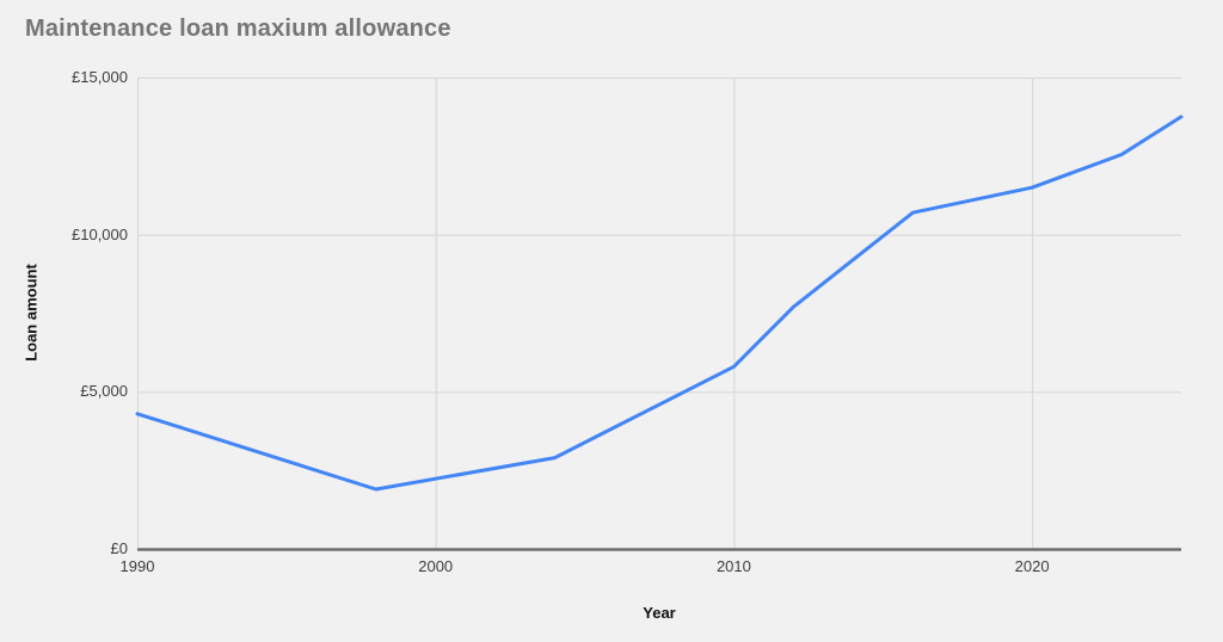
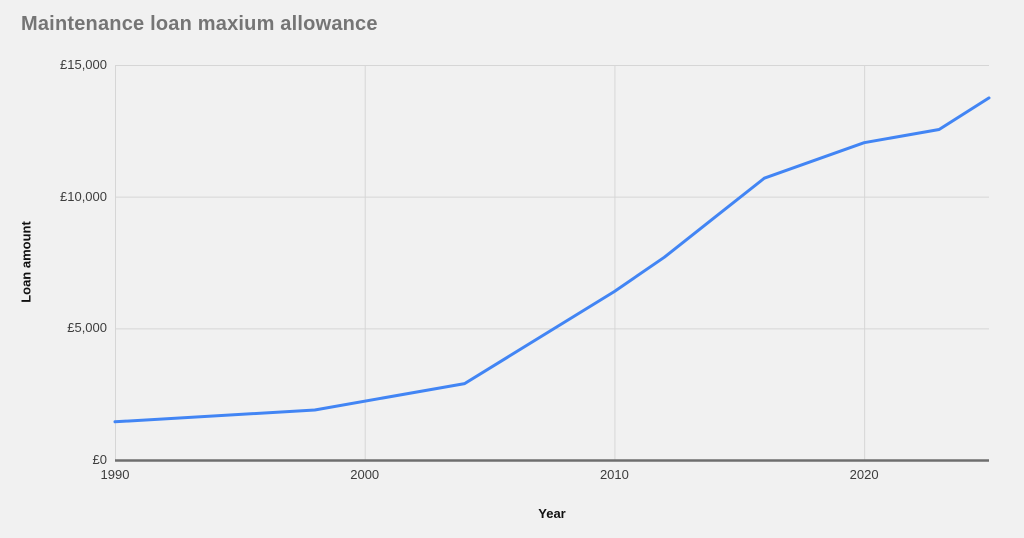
1990: £4300 -> £1400
2010: £5800 -> £6400
2020: £11500 -> £12000
